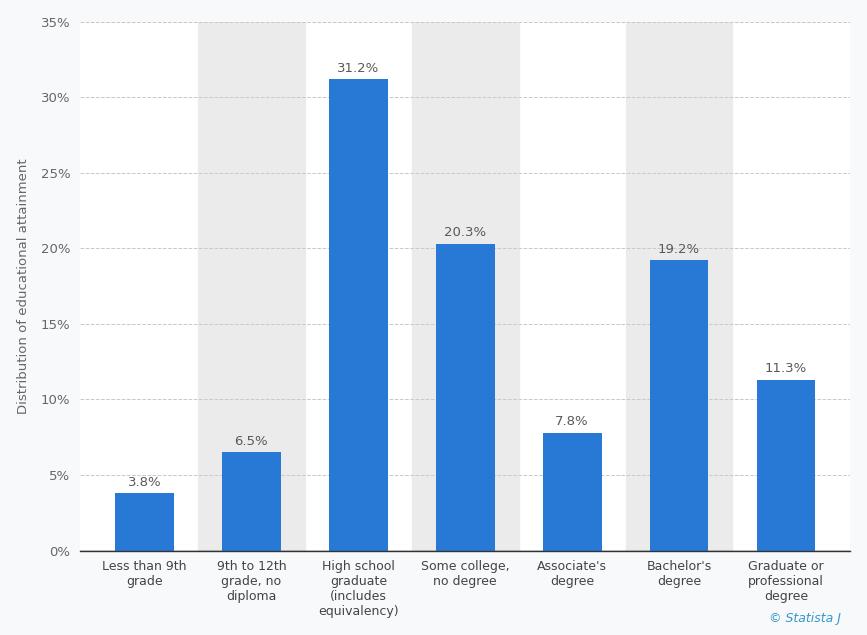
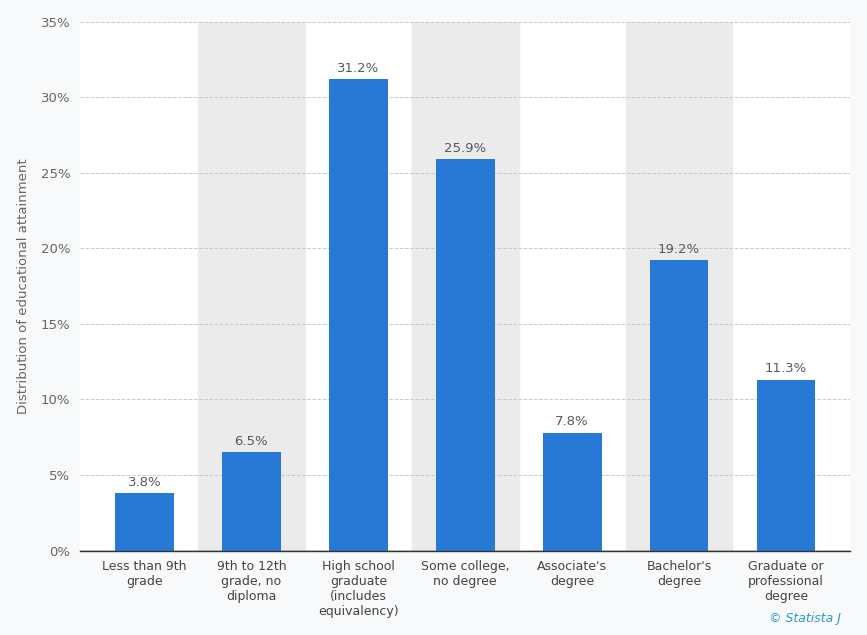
Some college, no degree: 20.3% -> 25.9%
